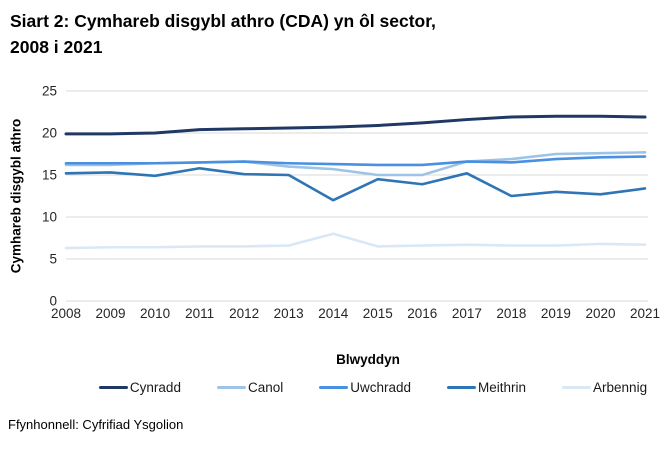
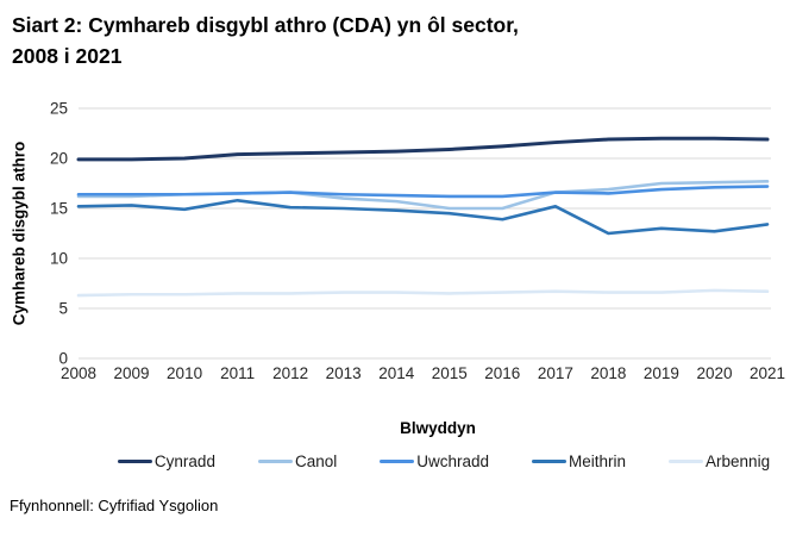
Meithrin/2014: 12 -> 15
Arbennig/2014: 8 -> 7
